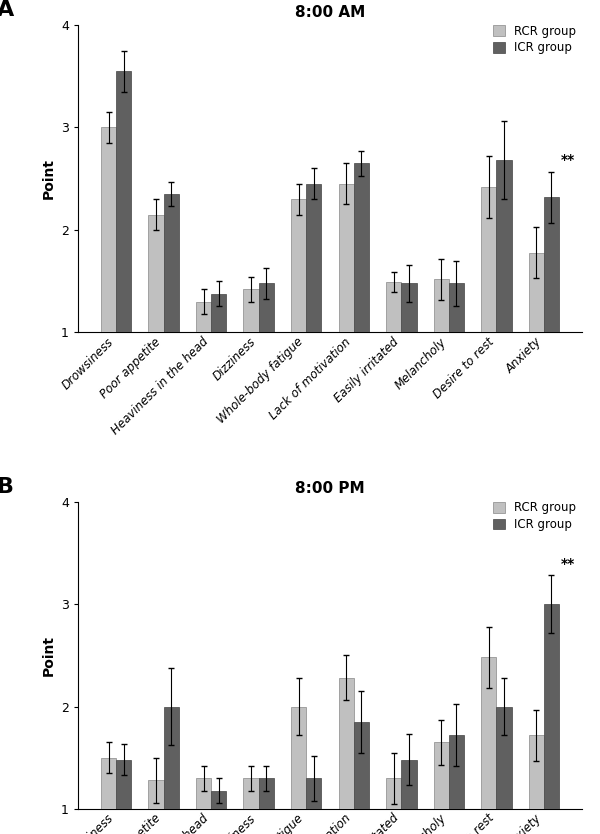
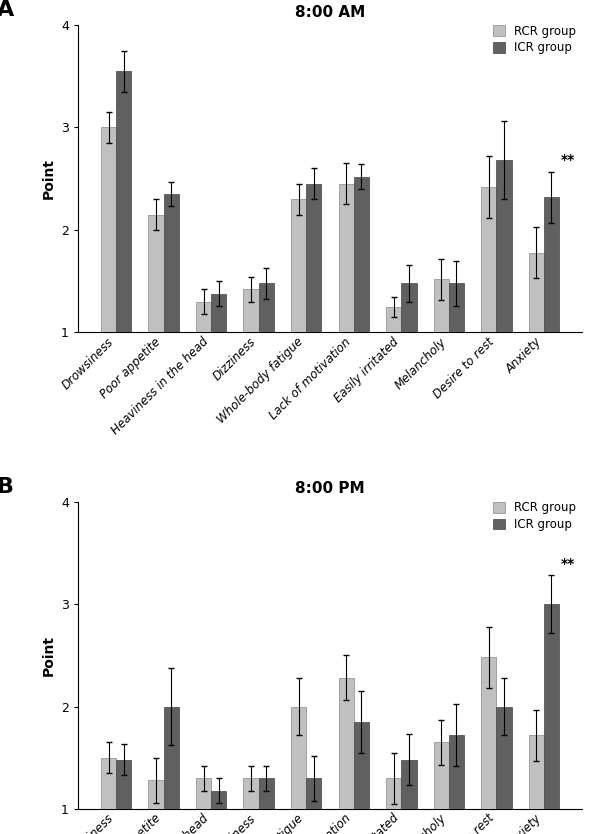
8:00 AM/ICR group/Lack of motivation: 2.65 -> 2.52
8:00 AM/RCR group/Easily irritated: 1.49 -> 1.25
